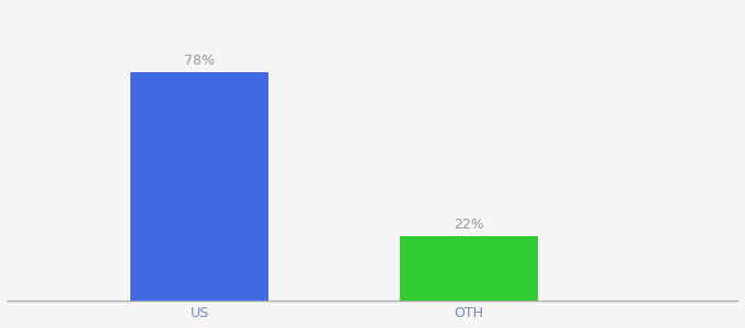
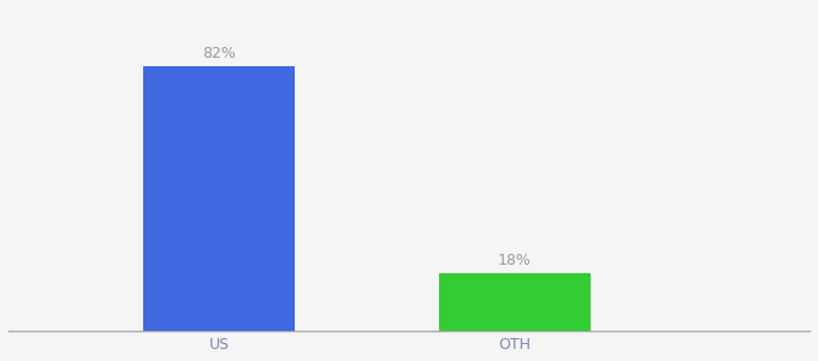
US: 78% -> 82%
OTH: 22% -> 18%
